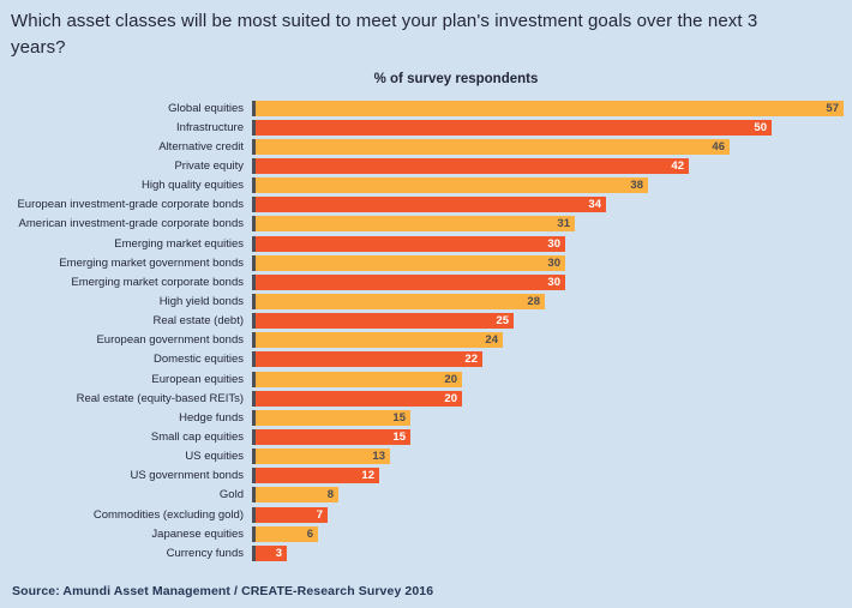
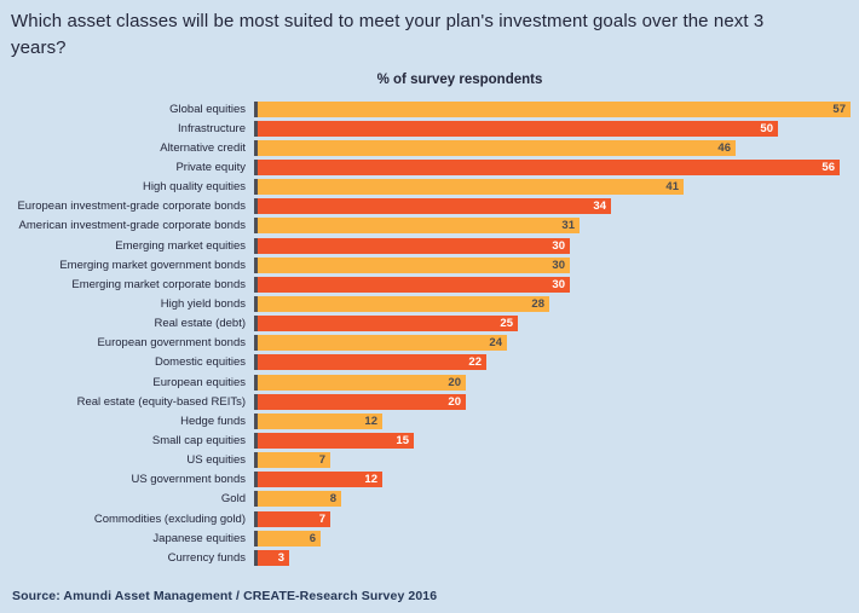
Private equity: 42 -> 56
High quality equities: 38 -> 41
Hedge funds: 15 -> 12
US equities: 13 -> 7
